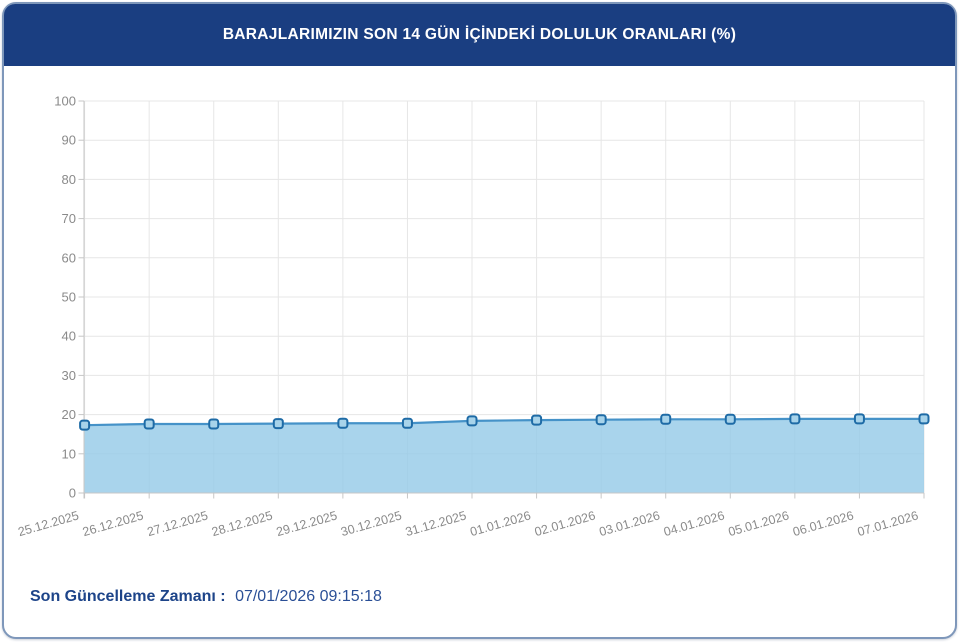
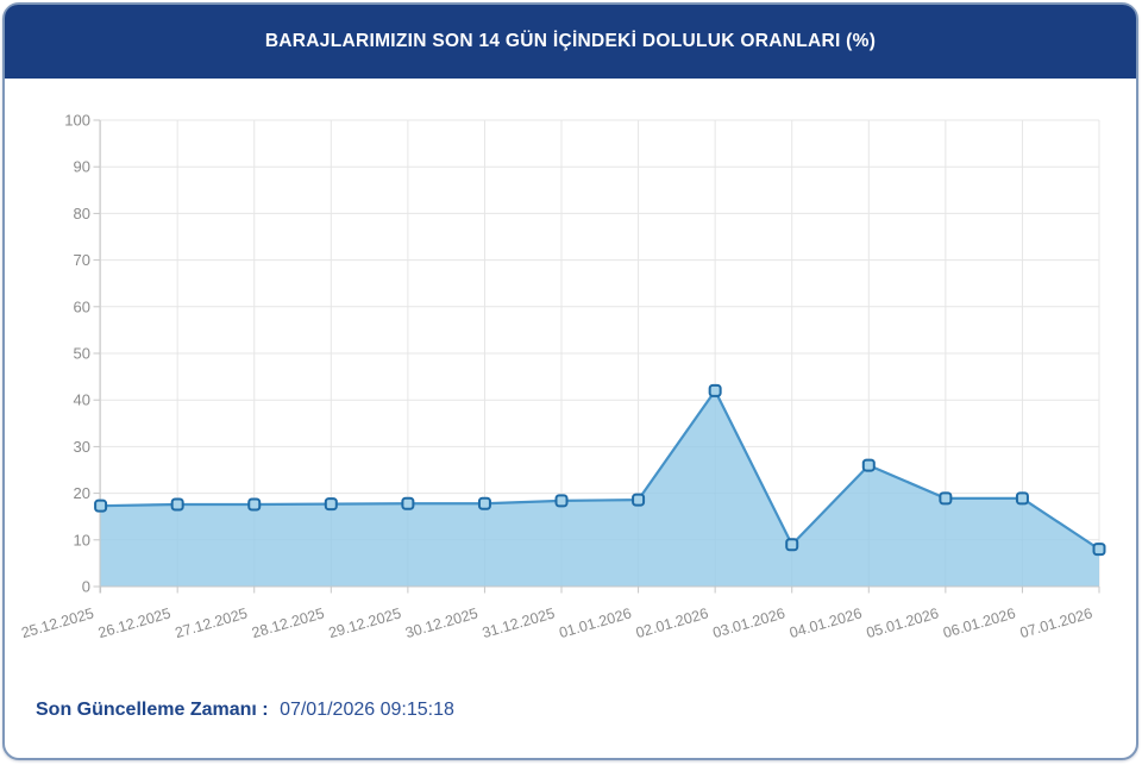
02.01.2026: 19 -> 42
03.01.2026: 19 -> 9
04.01.2026: 19 -> 26
07.01.2026: 19 -> 8
